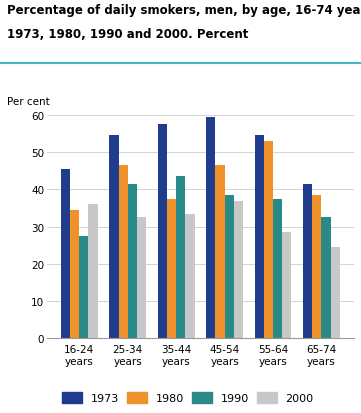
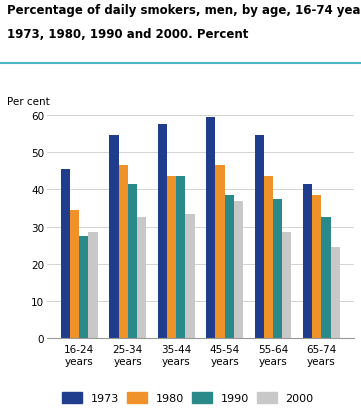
2000/16-24 years: 36.0 -> 28.5
1980/35-44 years: 37.5 -> 43.5
1980/55-64 years: 53.0 -> 43.5
